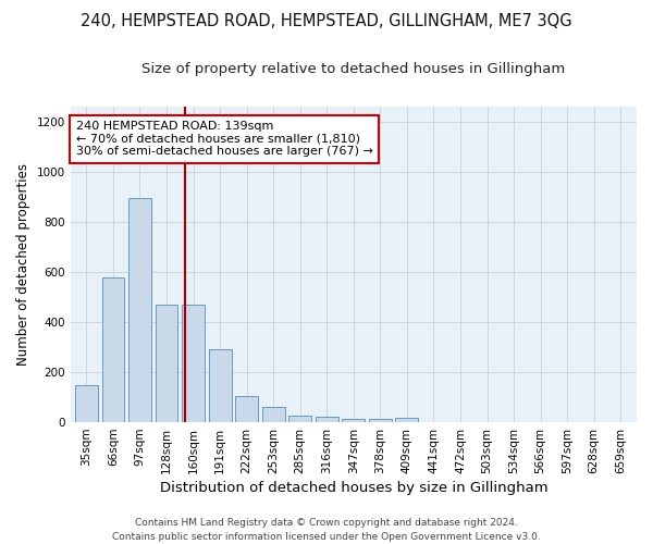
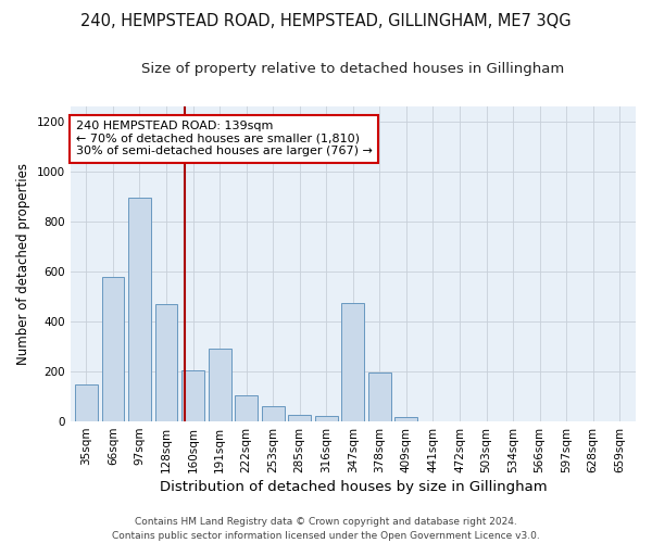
160sqm: 470 -> 205
347sqm: 14 -> 475
378sqm: 14 -> 195
